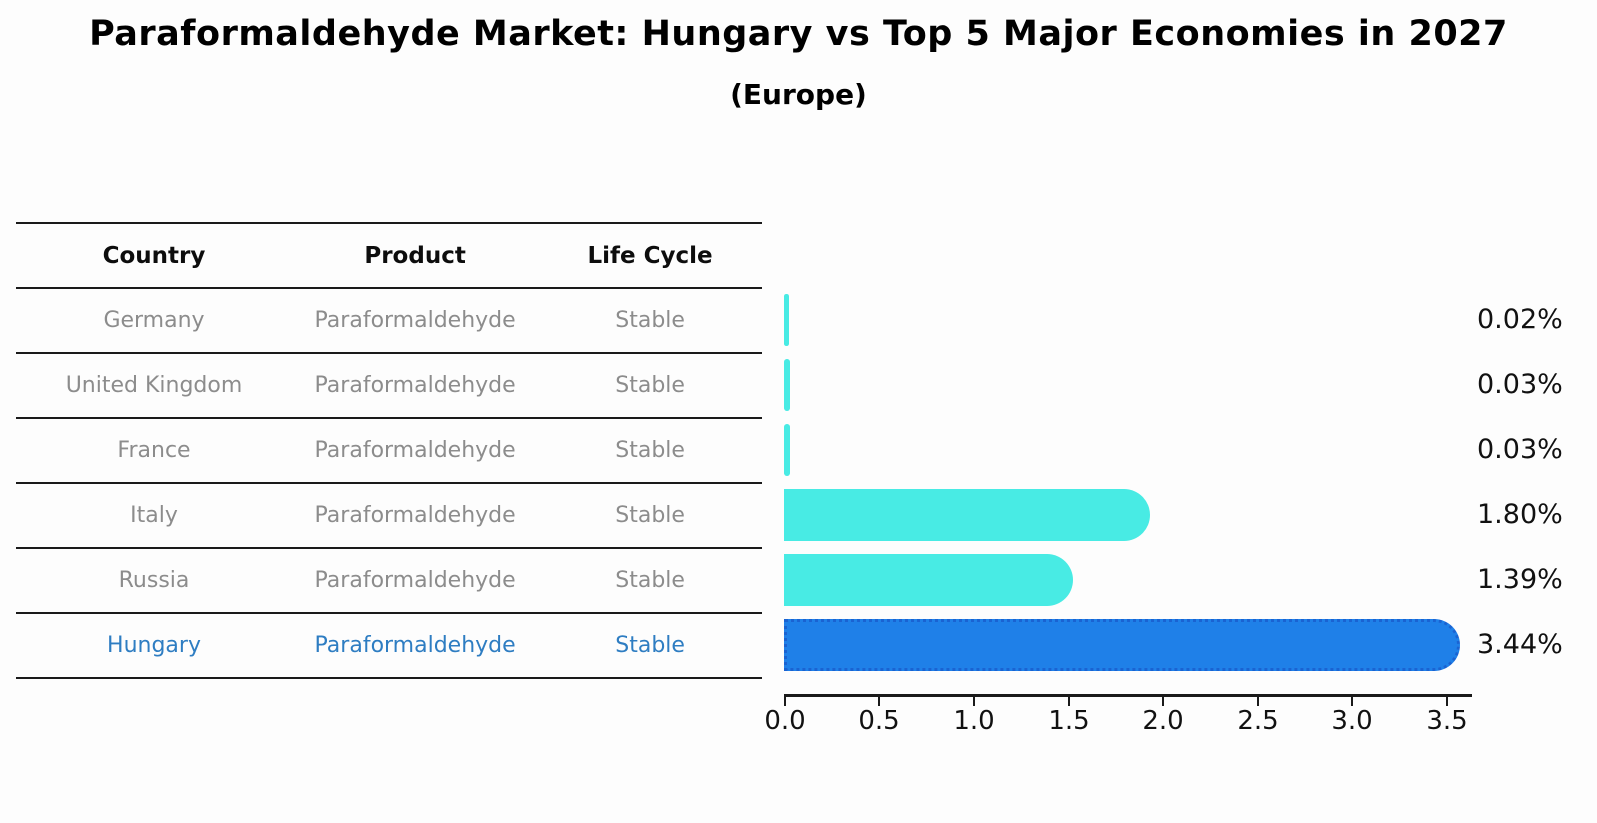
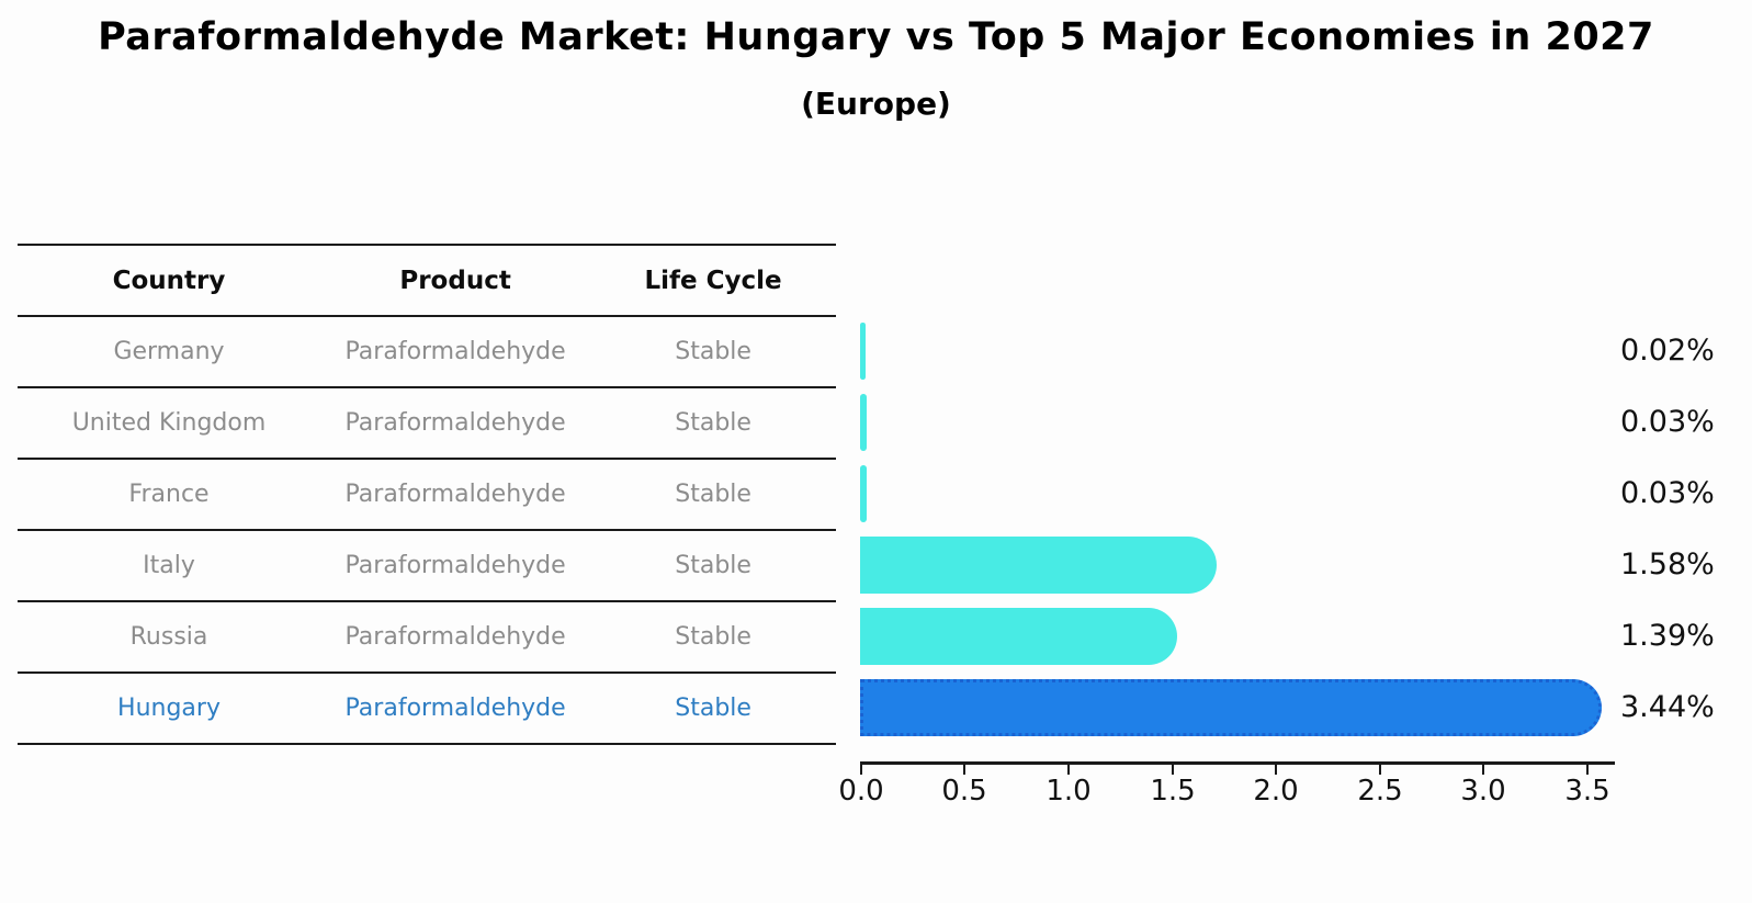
Italy: 1.80% -> 1.58%
